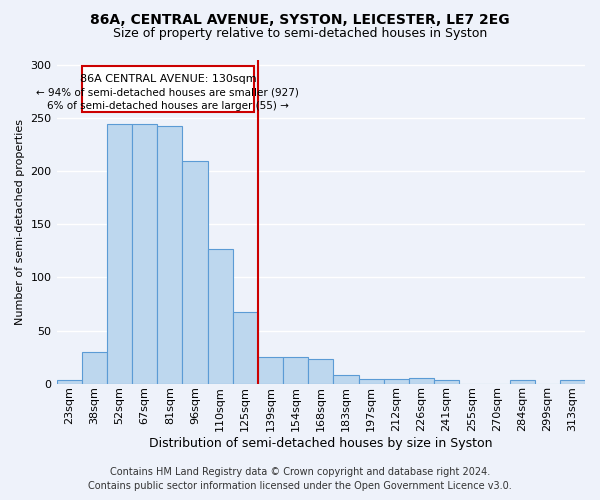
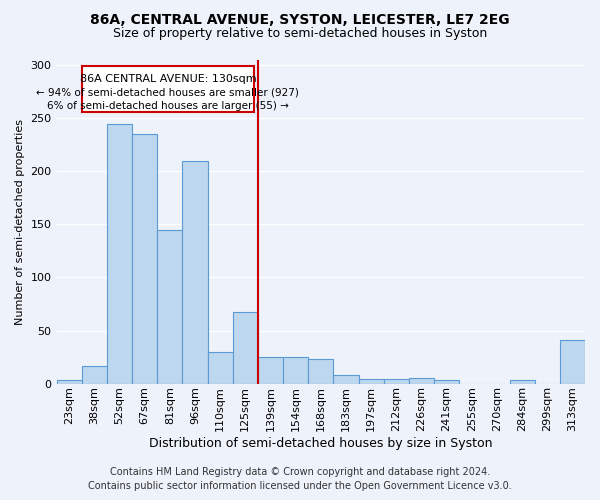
38sqm: 30 -> 17
67sqm: 245 -> 235
81sqm: 243 -> 145
110sqm: 127 -> 30
313sqm: 3 -> 41
